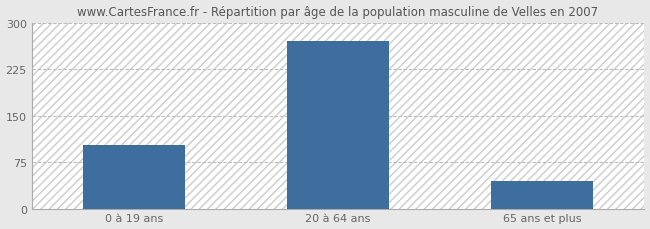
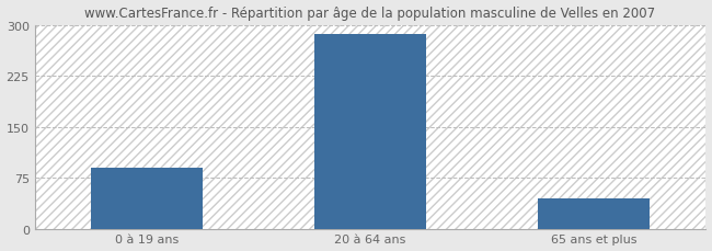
0 à 19 ans: 102 -> 90
20 à 64 ans: 270 -> 287
